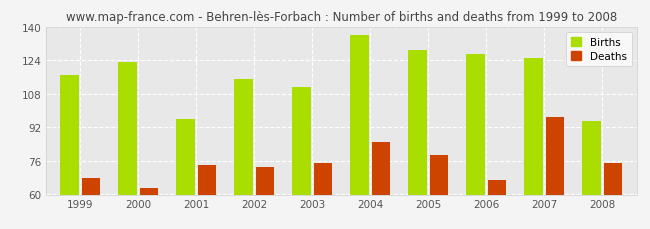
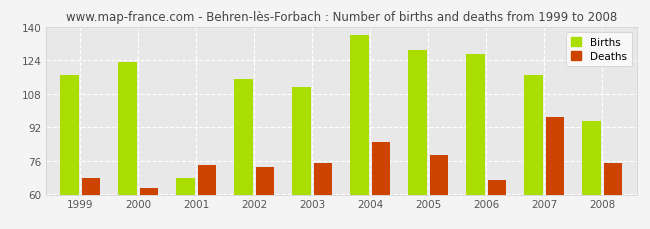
Births/2001: 96 -> 68
Births/2007: 125 -> 117
